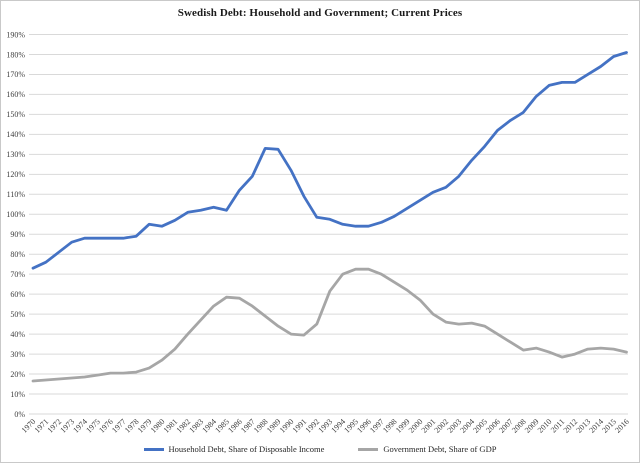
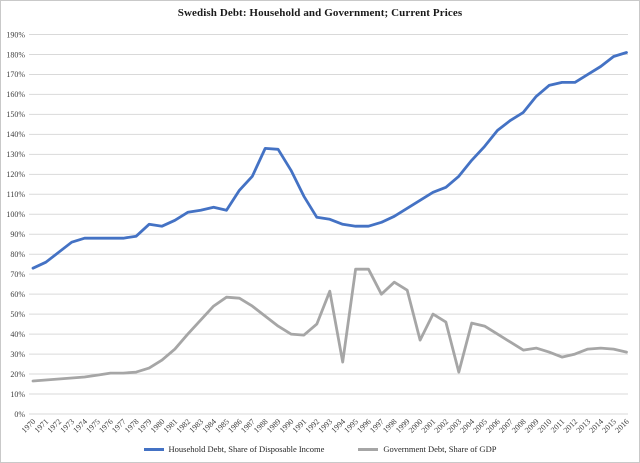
Government Debt, Share of GDP/1994: 70% -> 26%
Government Debt, Share of GDP/1997: 70% -> 60%
Government Debt, Share of GDP/2000: 57% -> 37%
Government Debt, Share of GDP/2003: 45% -> 21%
